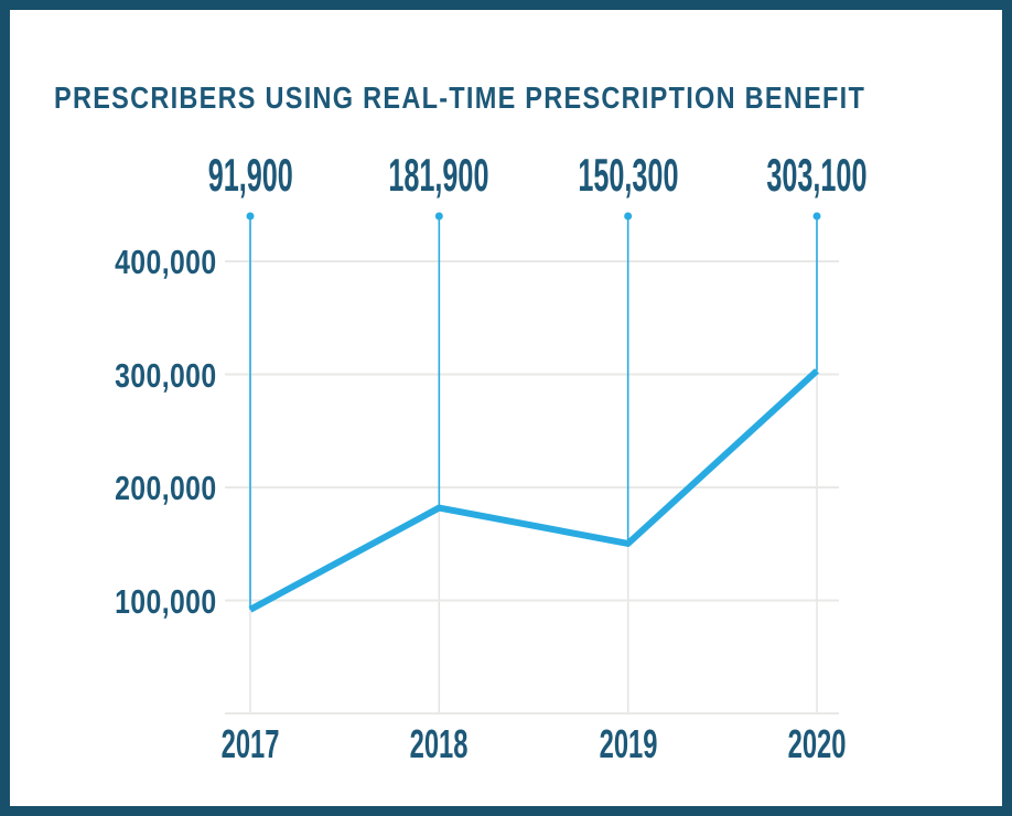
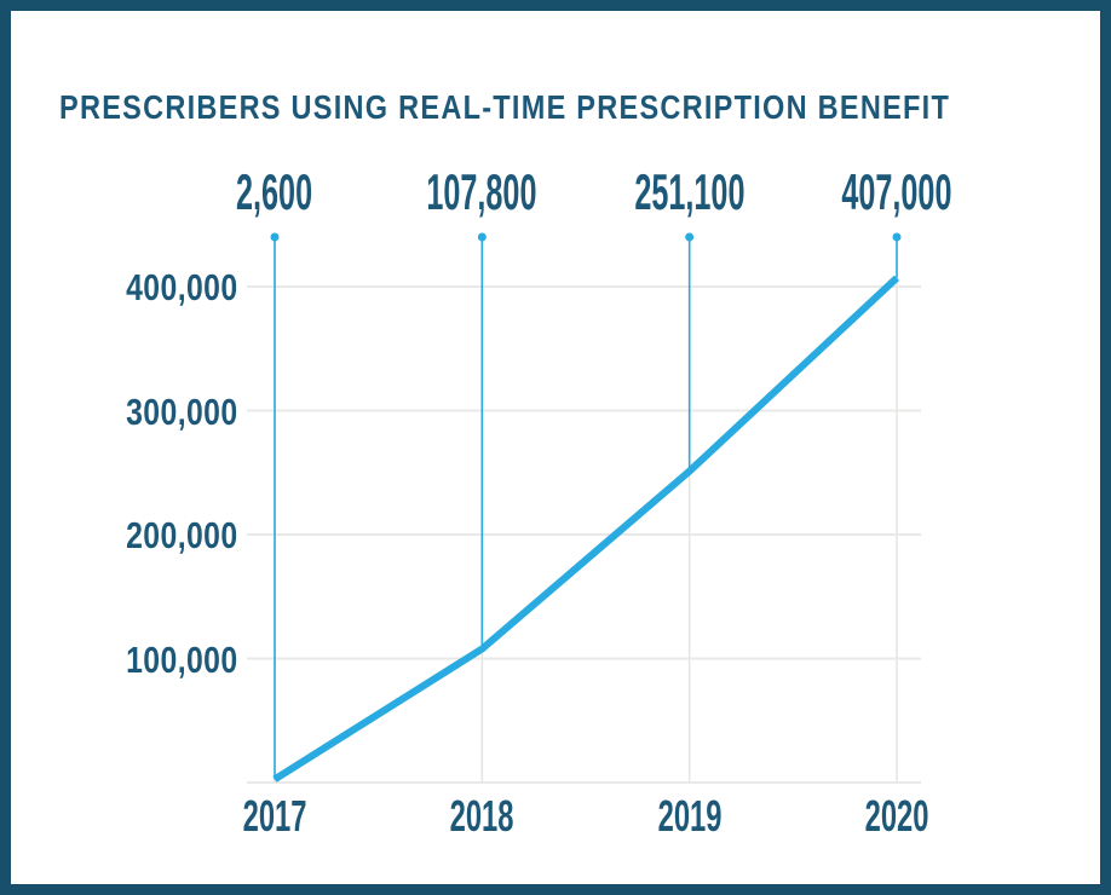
2017: 91,900 -> 2,600
2018: 181,900 -> 107,800
2019: 150,300 -> 251,100
2020: 303,100 -> 407,000
